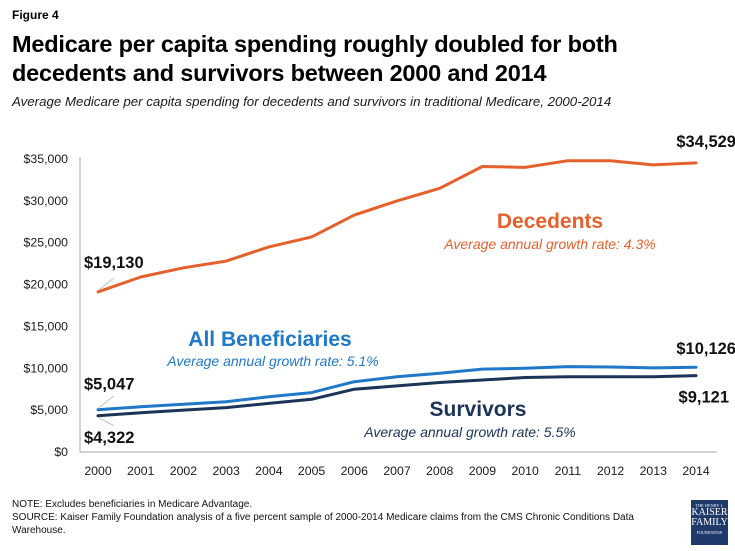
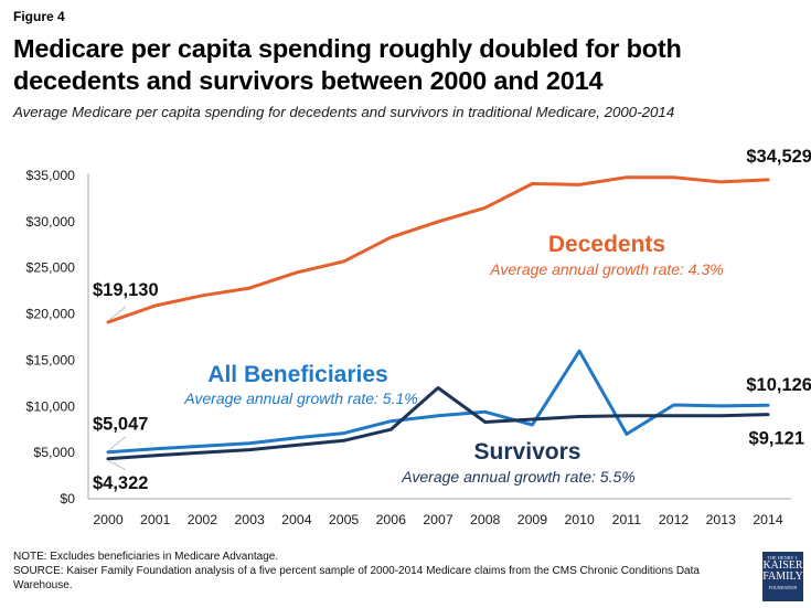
Survivors/2007: $8000 -> $12000
All Beneficiaries/2009: $10000 -> $8000
All Beneficiaries/2010: $10000 -> $16000
All Beneficiaries/2011: $10000 -> $7000
